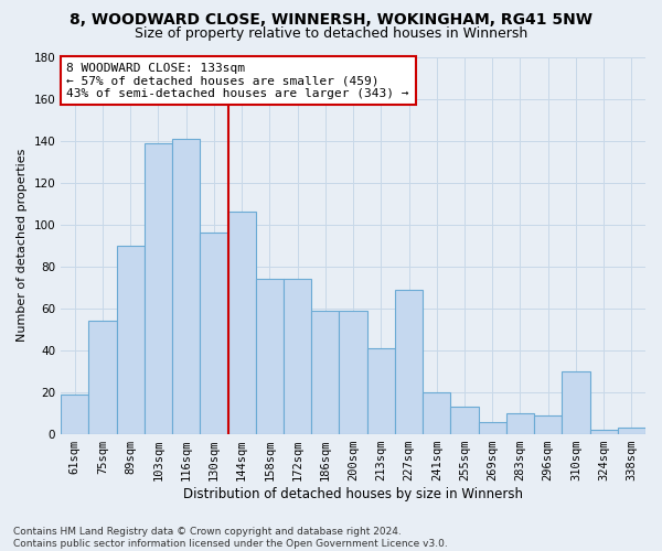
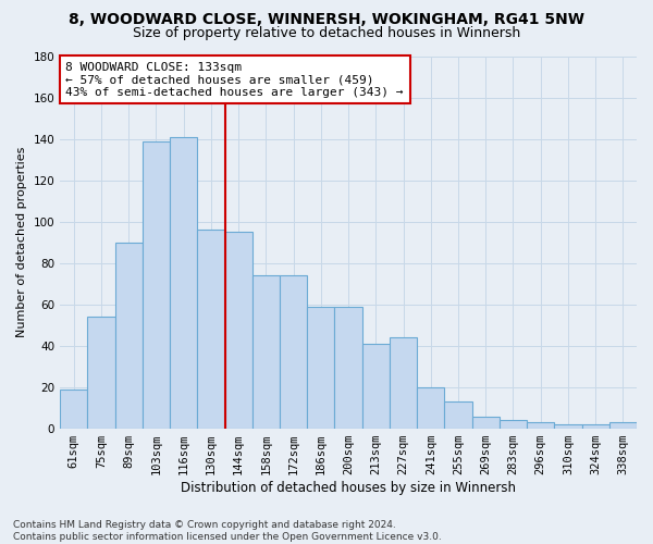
144sqm: 106 -> 95
227sqm: 69 -> 44
283sqm: 10 -> 4
296sqm: 9 -> 3
310sqm: 30 -> 2
